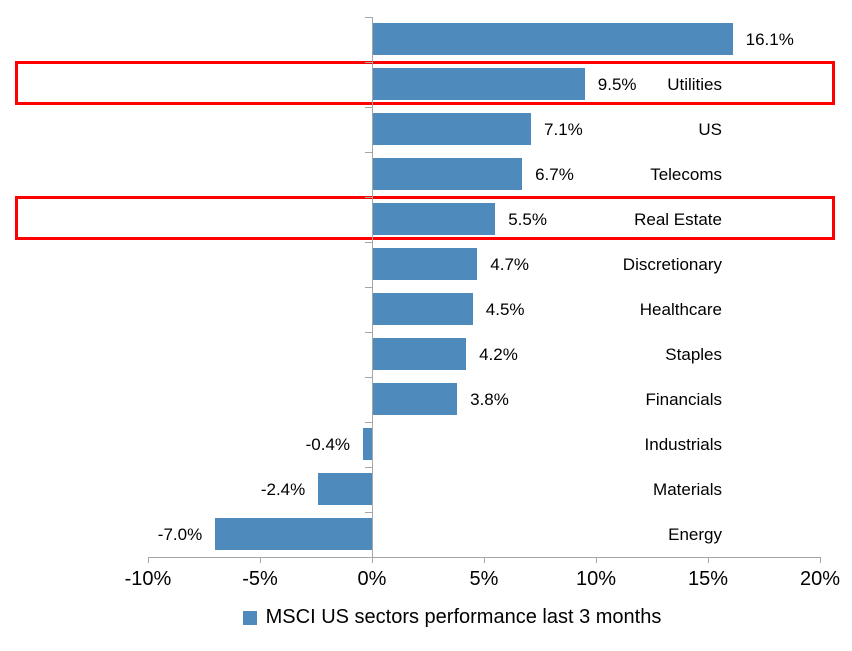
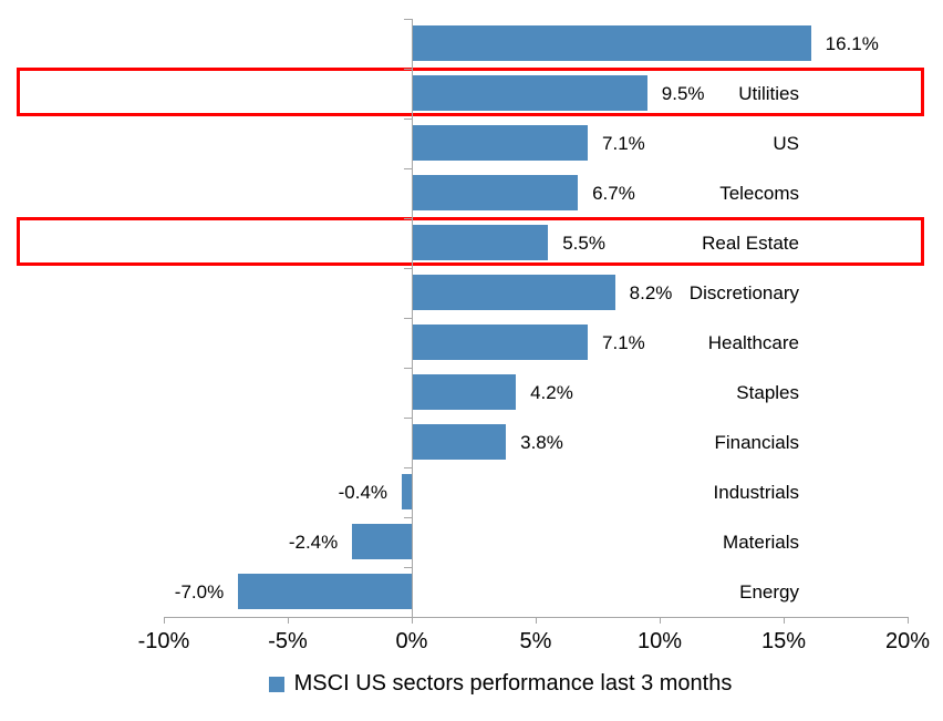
Discretionary: 4.7% -> 8.2%
Healthcare: 4.5% -> 7.1%
